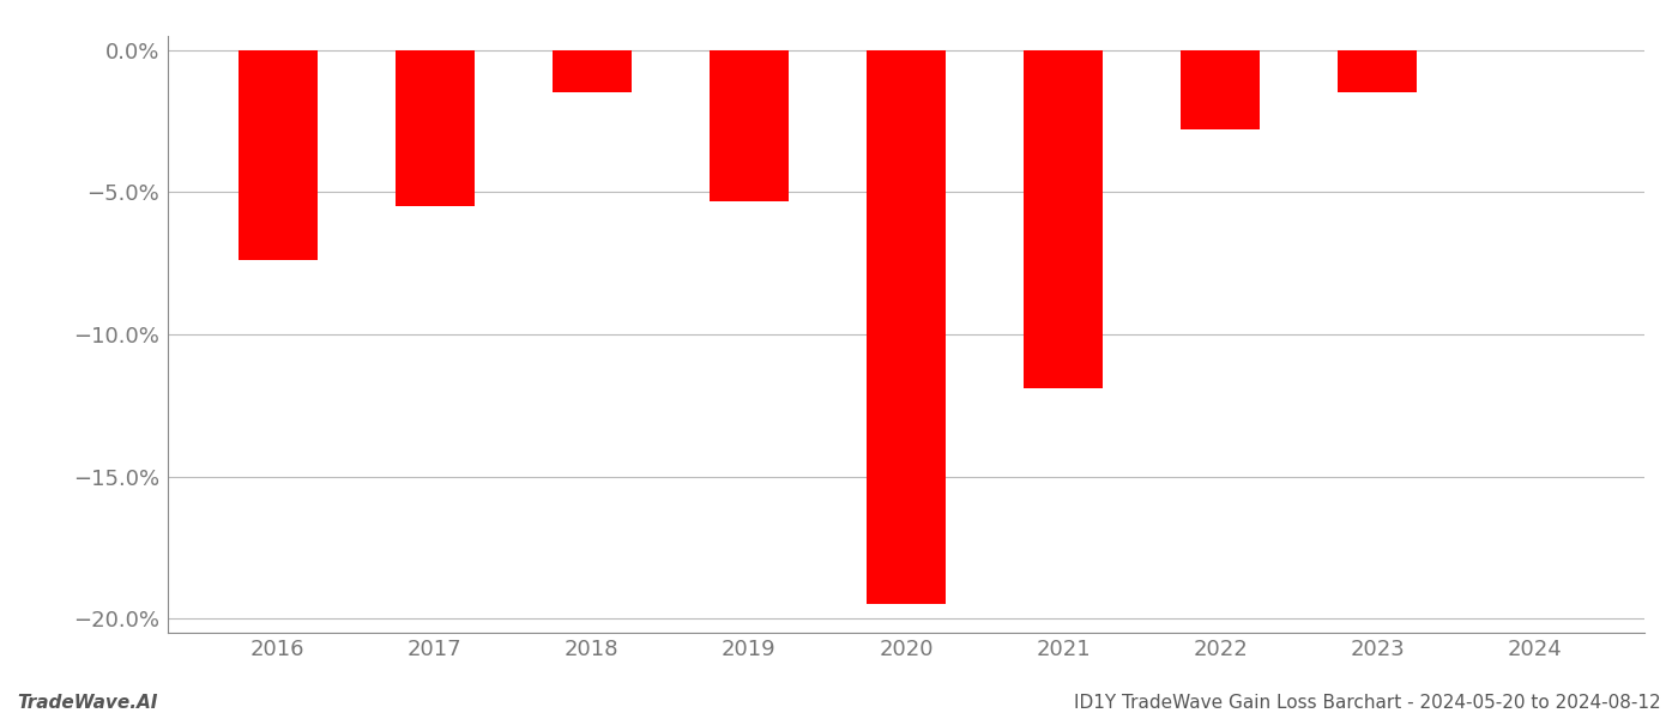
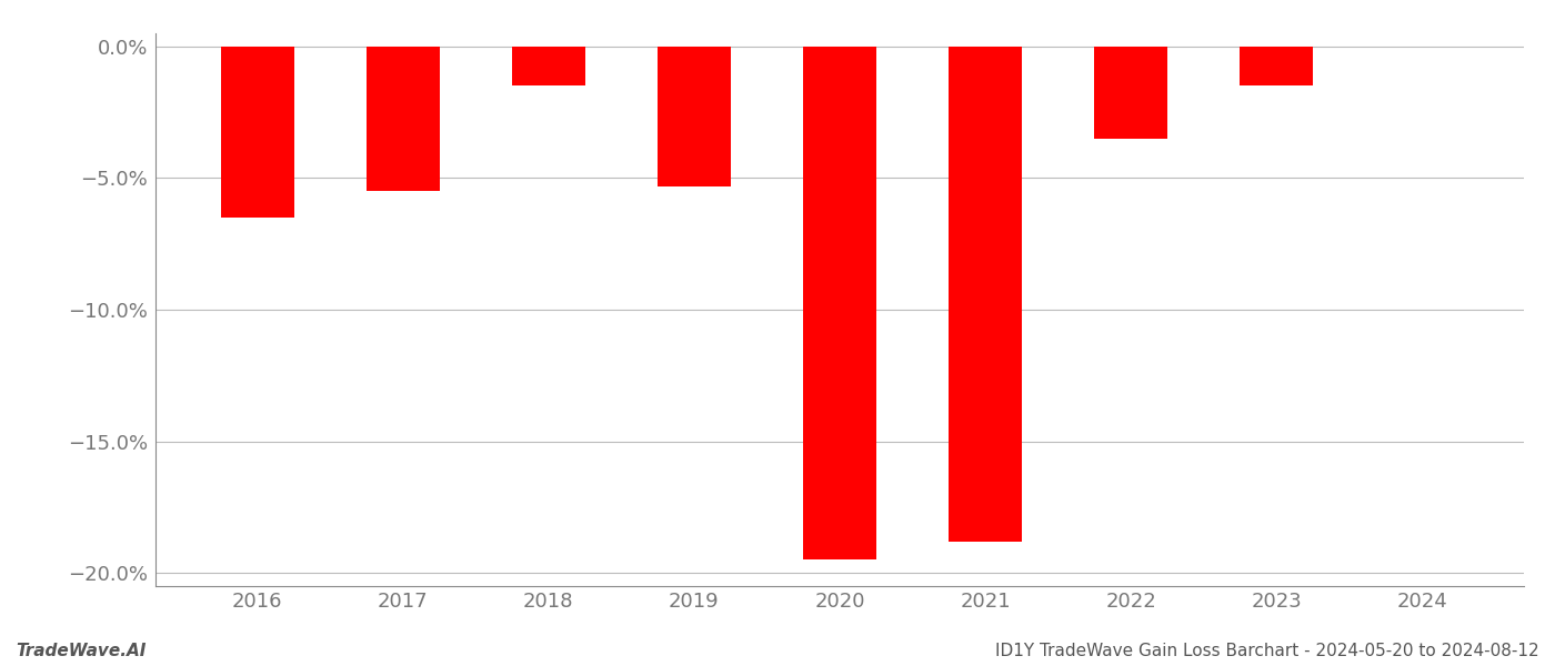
2016: -7.4% -> -6.5%
2021: -11.9% -> -18.8%
2022: -2.8% -> -3.5%
